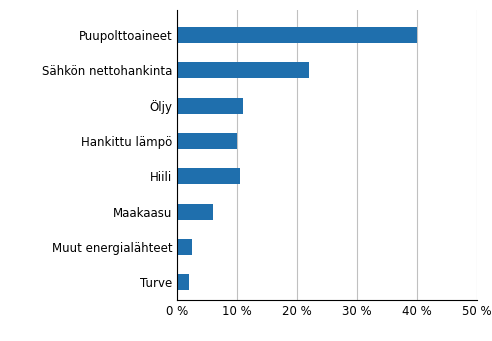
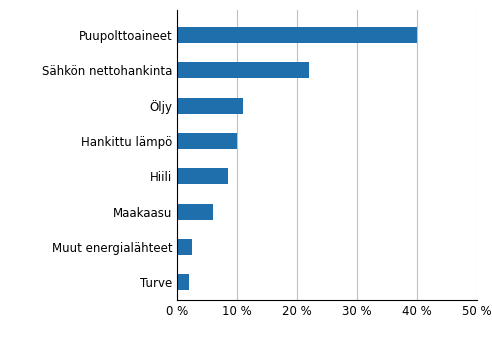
Hiili: 10.4 % -> 8.5 %
